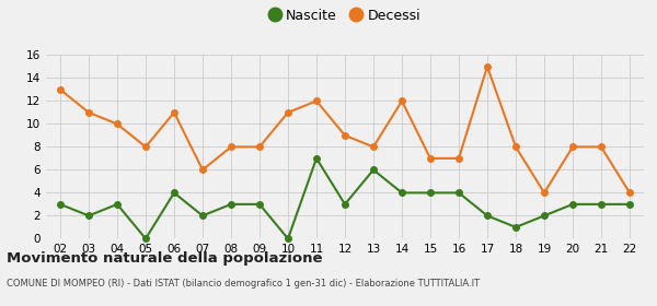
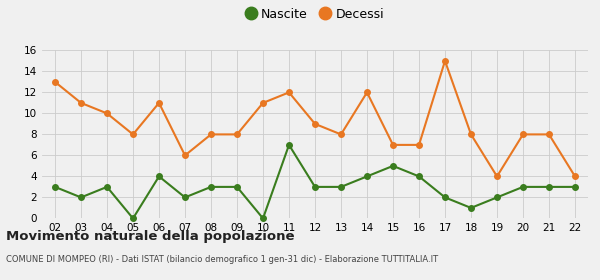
Nascite/13: 6 -> 3
Nascite/15: 4 -> 5
